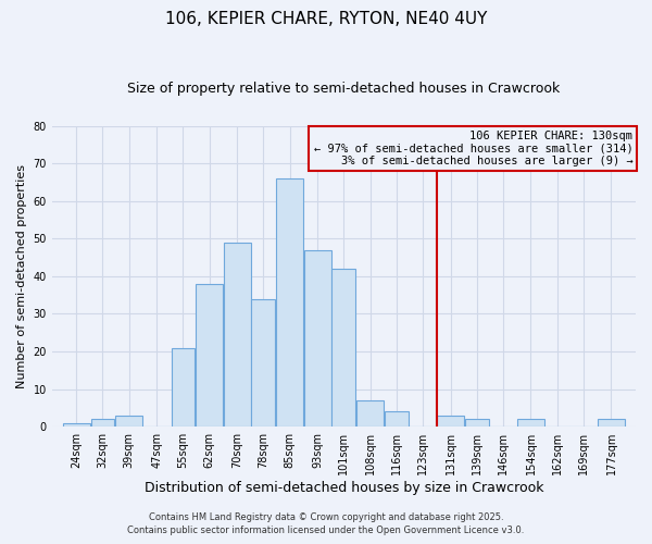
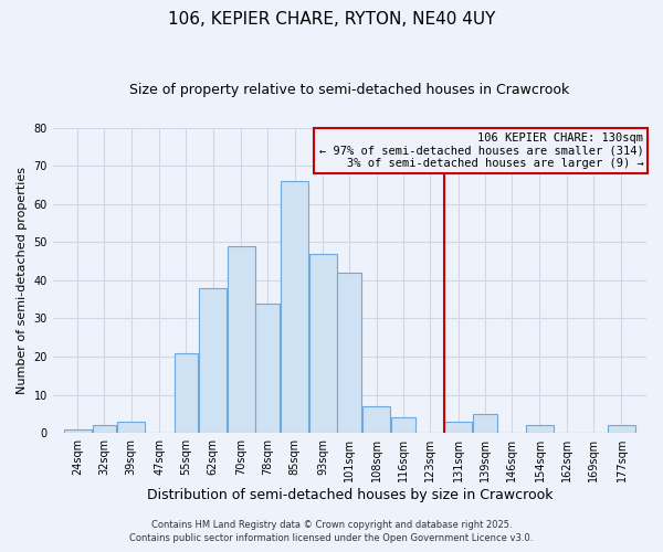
139sqm: 2 -> 5
